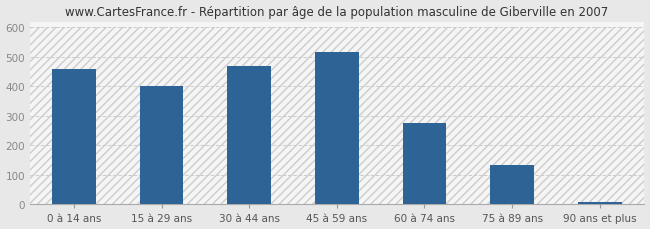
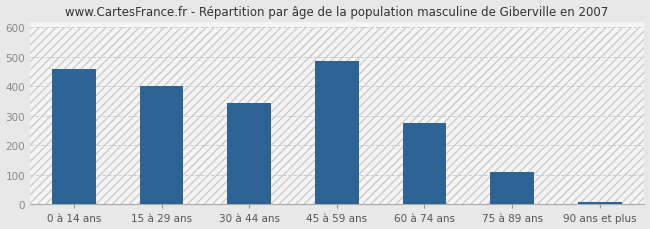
30 à 44 ans: 470 -> 345
45 à 59 ans: 515 -> 485
75 à 89 ans: 133 -> 110
